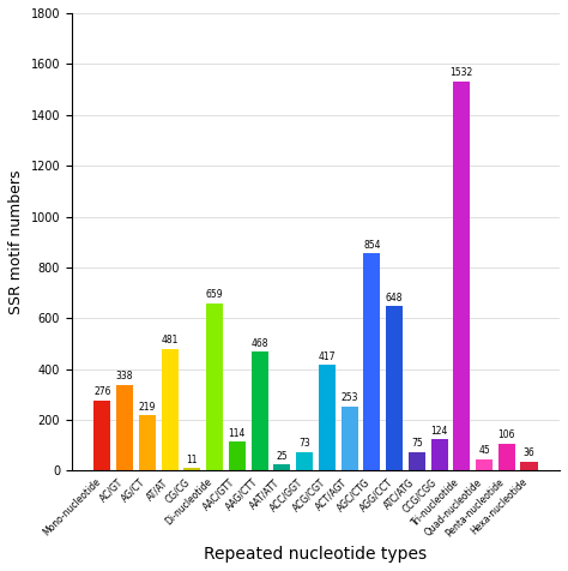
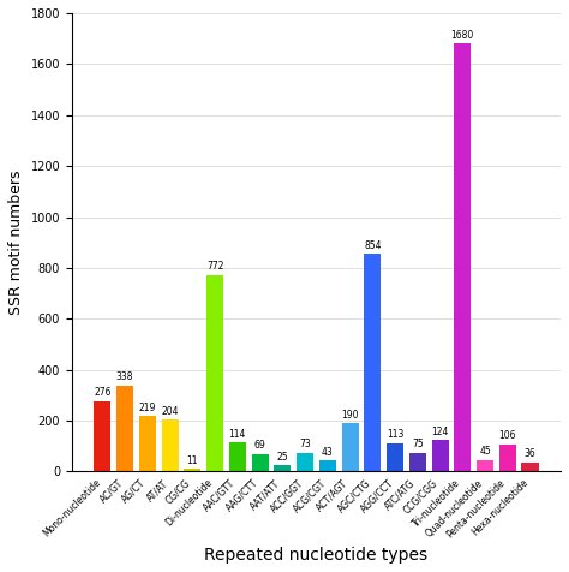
AT/AT: 481 -> 204
Di-nucleotide: 659 -> 772
AAG/CTT: 468 -> 69
ACG/CGT: 417 -> 43
ACT/AGT: 253 -> 190
AGG/CCT: 648 -> 113
Tri-nucleotide: 1532 -> 1680
